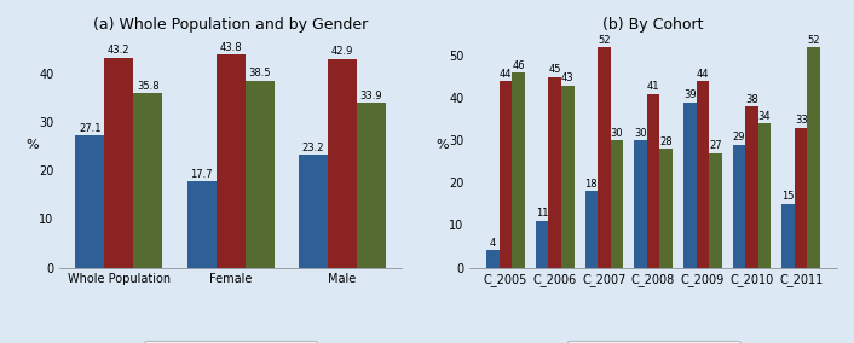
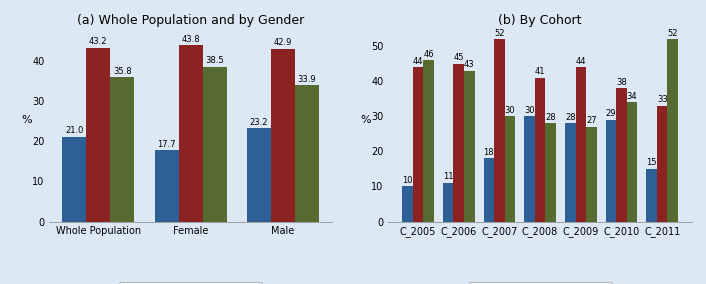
(a) Whole Population and by Gender/0/Whole Population: 27.1 -> 21.0
(b) By Cohort/0/C_2005: 4 -> 10
(b) By Cohort/0/C_2009: 39 -> 28
